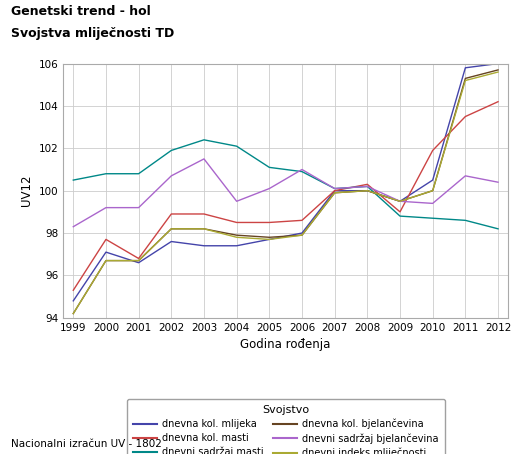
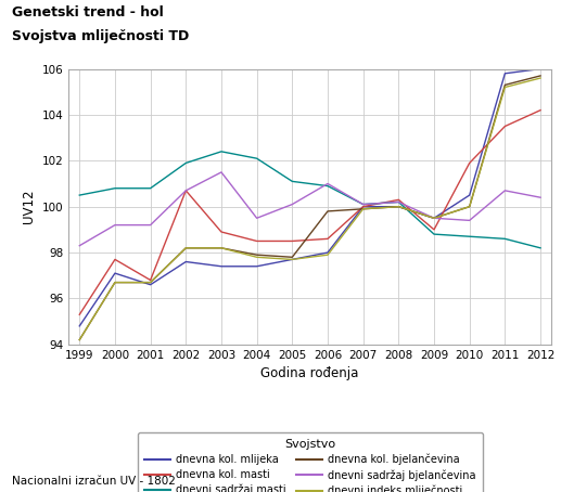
dnevna kol. masti/2002: 98.9 -> 100.7
dnevna kol. bjelančevina/2006: 97.9 -> 99.8
